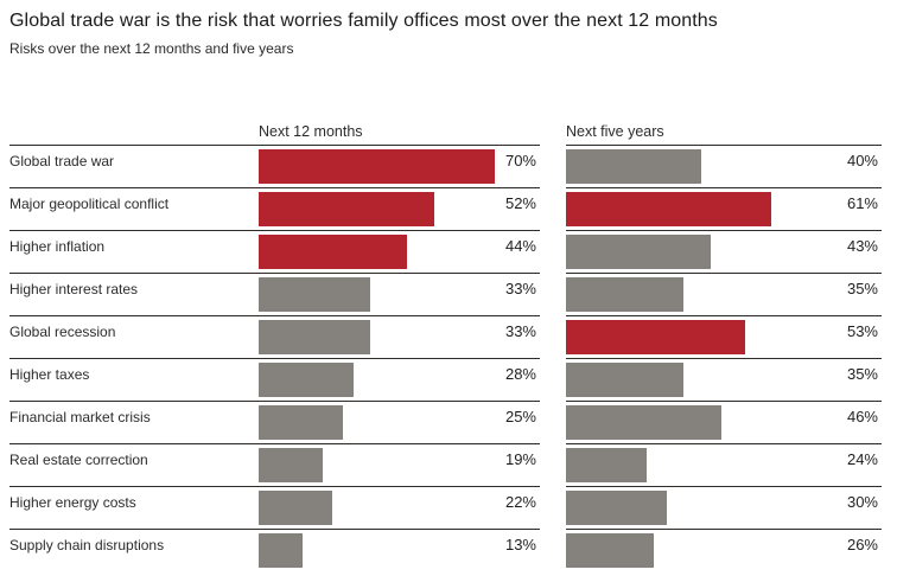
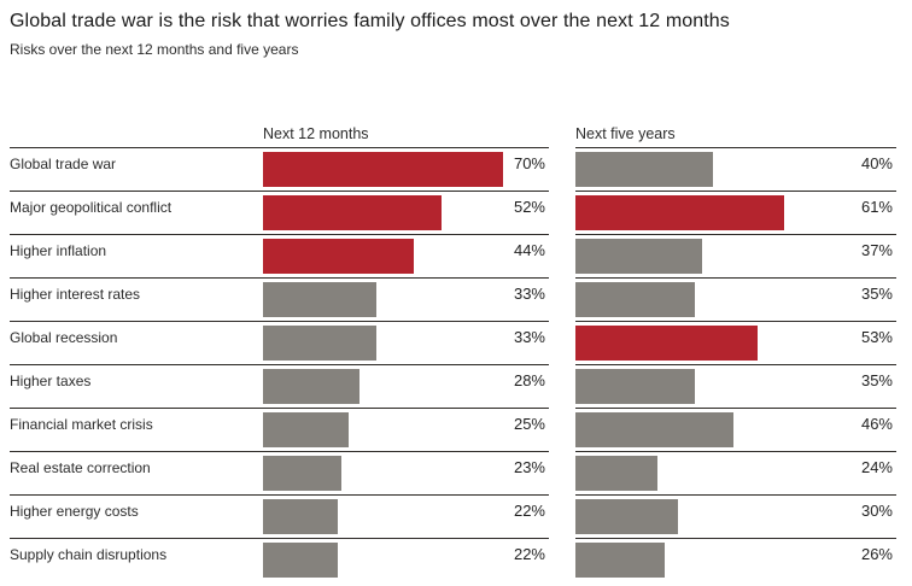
Next five years/Higher inflation: 43% -> 37%
Next 12 months/Real estate correction: 19% -> 23%
Next 12 months/Supply chain disruptions: 13% -> 22%
